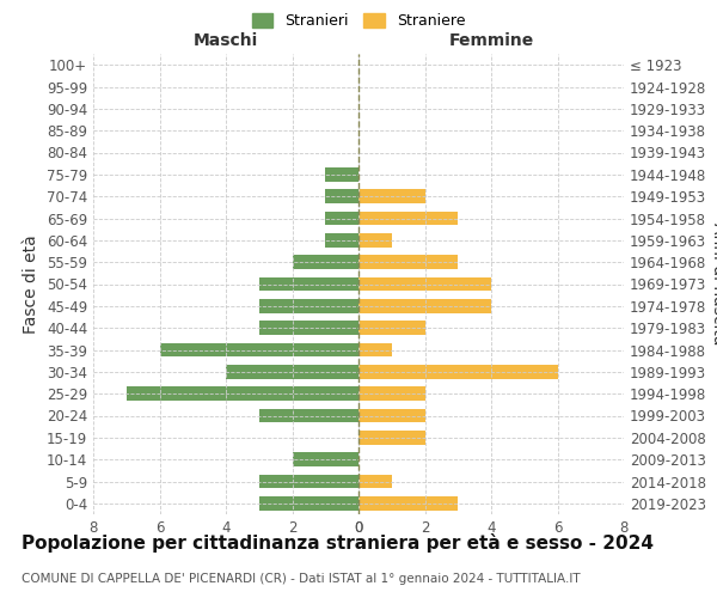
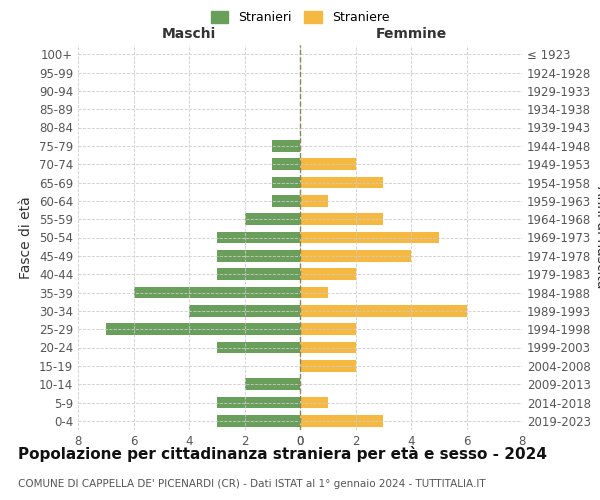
Femmine/1969-1973: 4 -> 5
